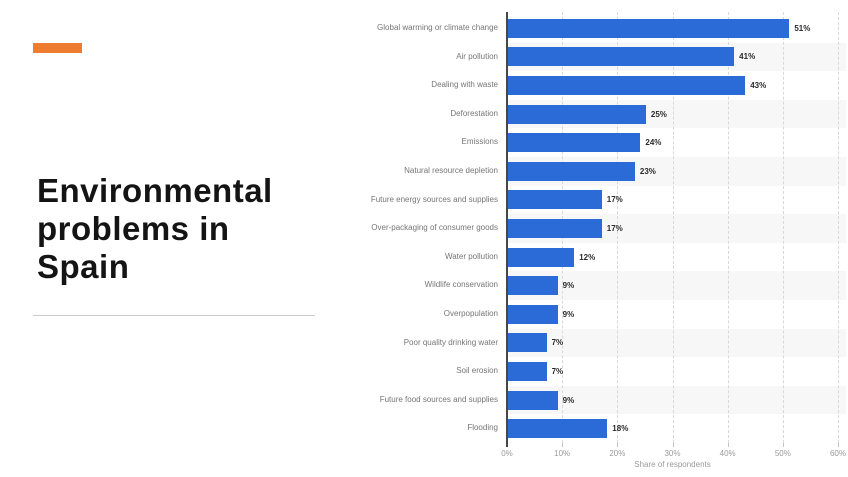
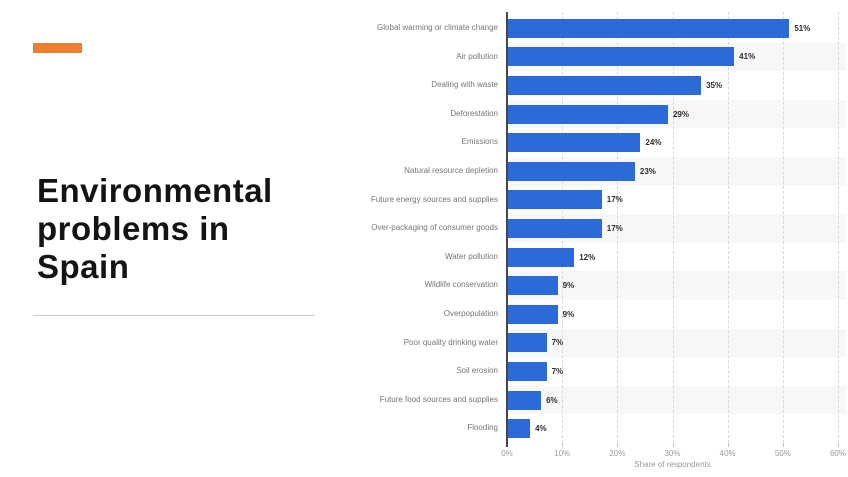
Dealing with waste: 43% -> 35%
Deforestation: 25% -> 29%
Future food sources and supplies: 9% -> 6%
Flooding: 18% -> 4%
